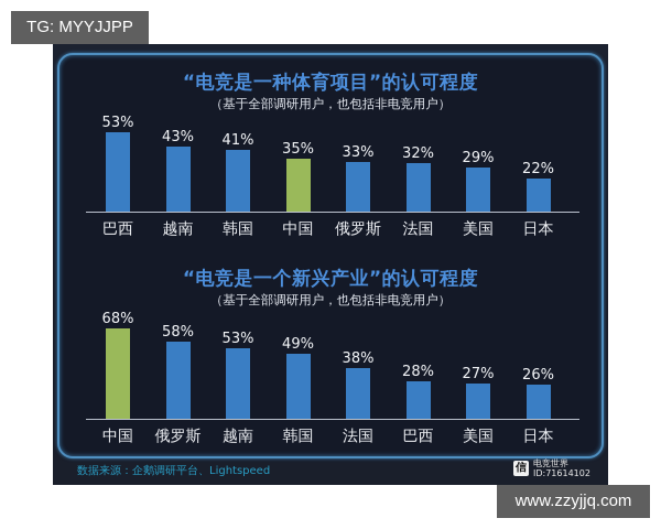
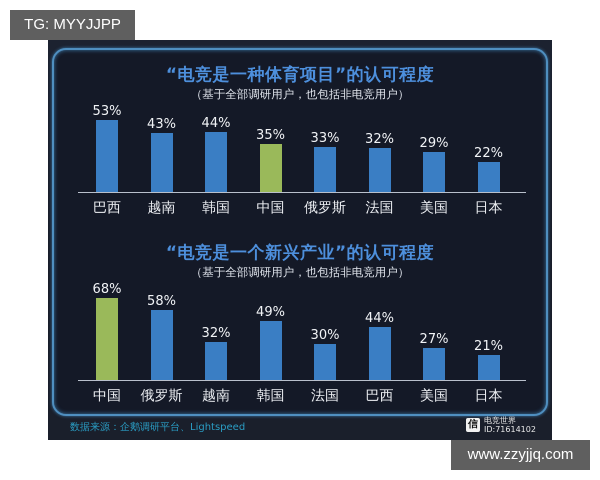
“电竞是一种体育项目”的认可程度/韩国: 41% -> 44%
“电竞是一个新兴产业”的认可程度/越南: 53% -> 32%
“电竞是一个新兴产业”的认可程度/法国: 38% -> 30%
“电竞是一个新兴产业”的认可程度/巴西: 28% -> 44%
“电竞是一个新兴产业”的认可程度/日本: 26% -> 21%
